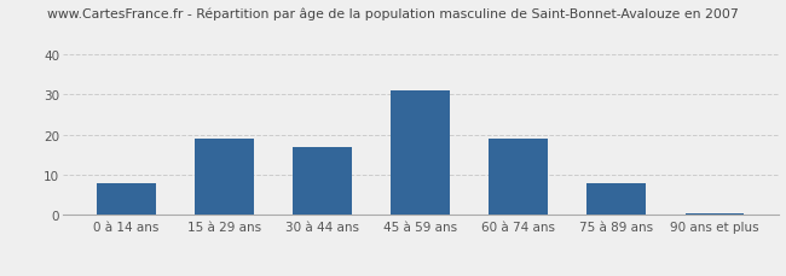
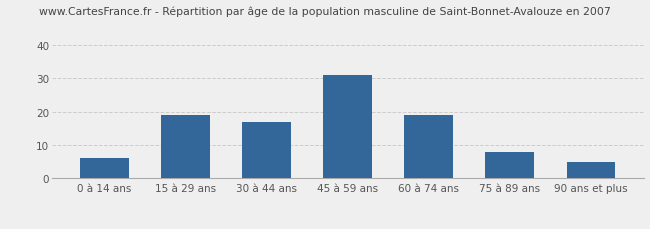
0 à 14 ans: 8.0 -> 6.0
90 ans et plus: 0.5 -> 5.0
